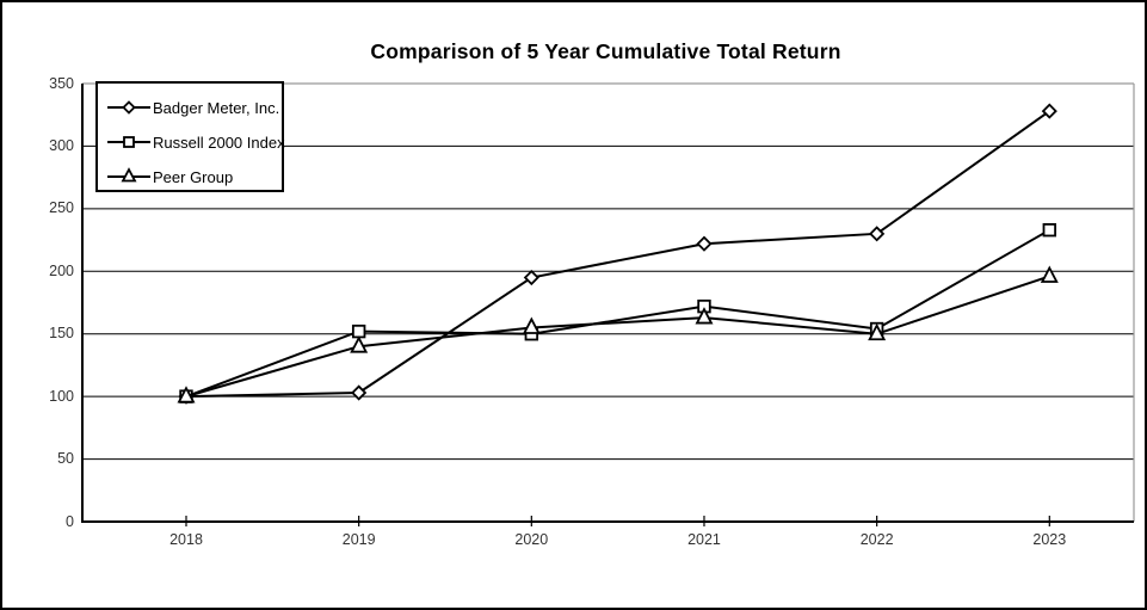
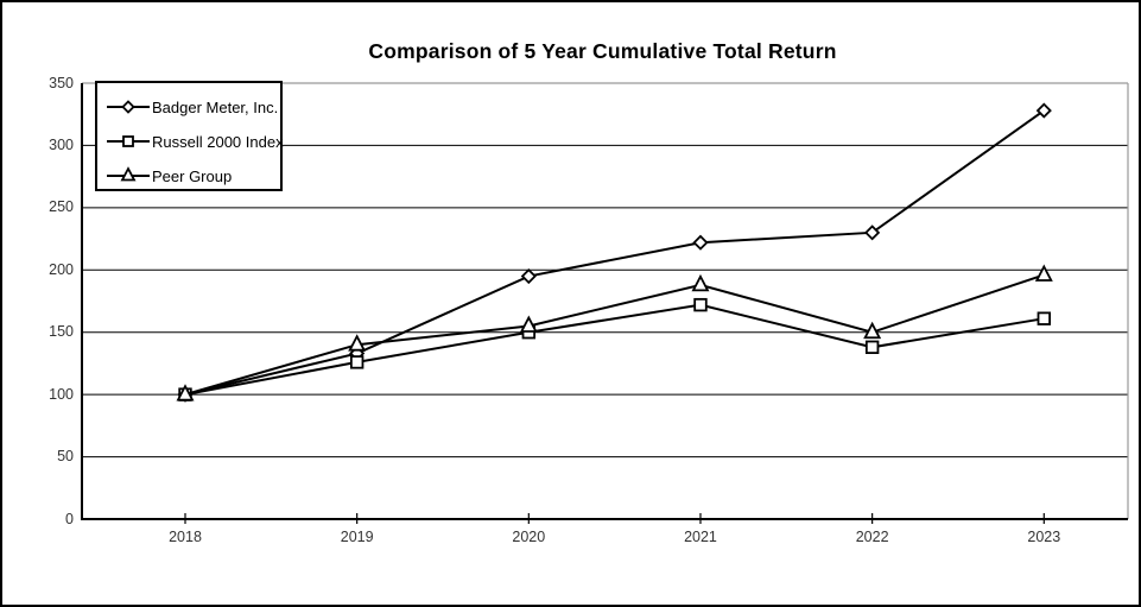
Badger Meter, Inc./2019: 103 -> 133
Russell 2000 Index/2019: 152 -> 126
Peer Group/2021: 163 -> 188
Russell 2000 Index/2022: 154 -> 138
Russell 2000 Index/2023: 233 -> 161
